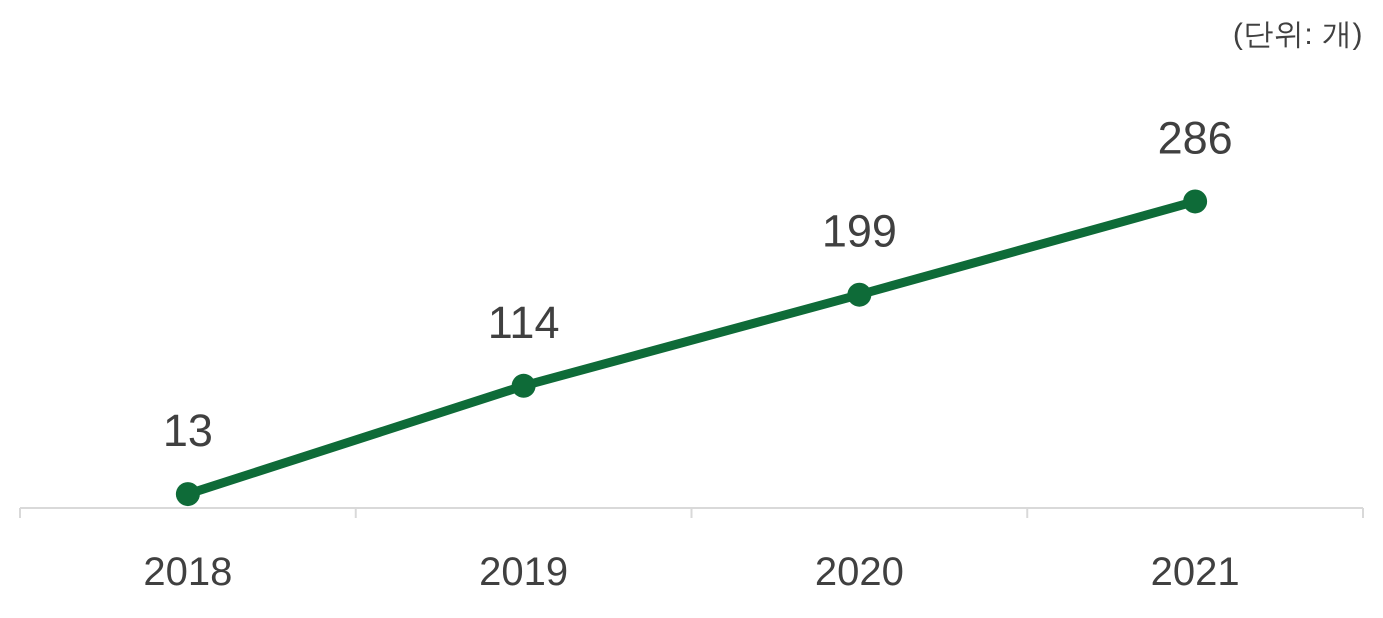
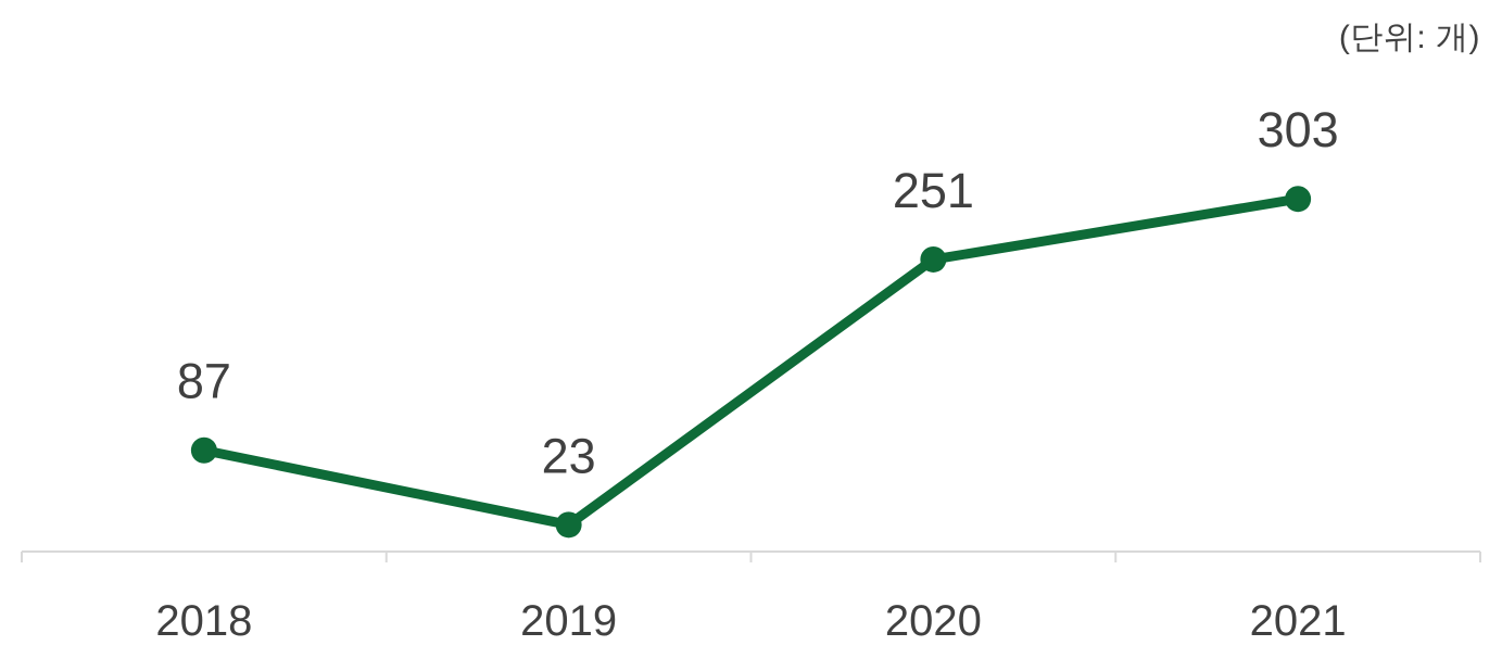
2018: 13 -> 87
2019: 114 -> 23
2020: 199 -> 251
2021: 286 -> 303
